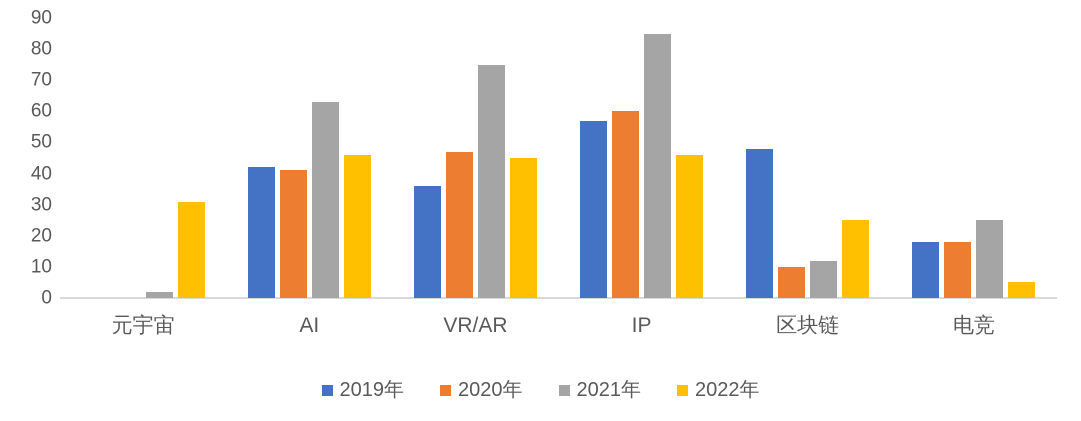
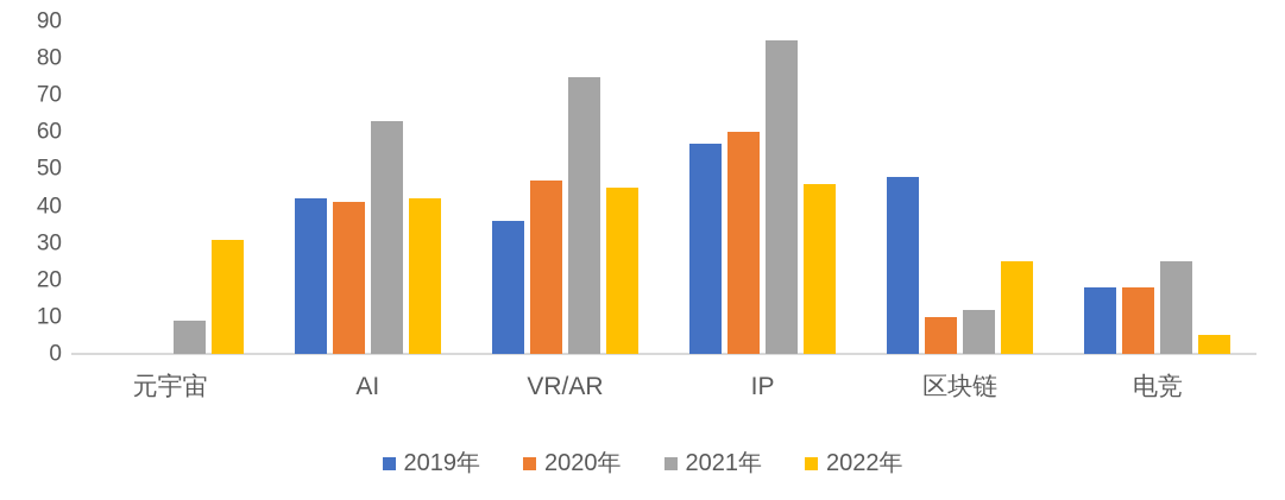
2021年/元宇宙: 2 -> 9
2022年/AI: 46 -> 42
